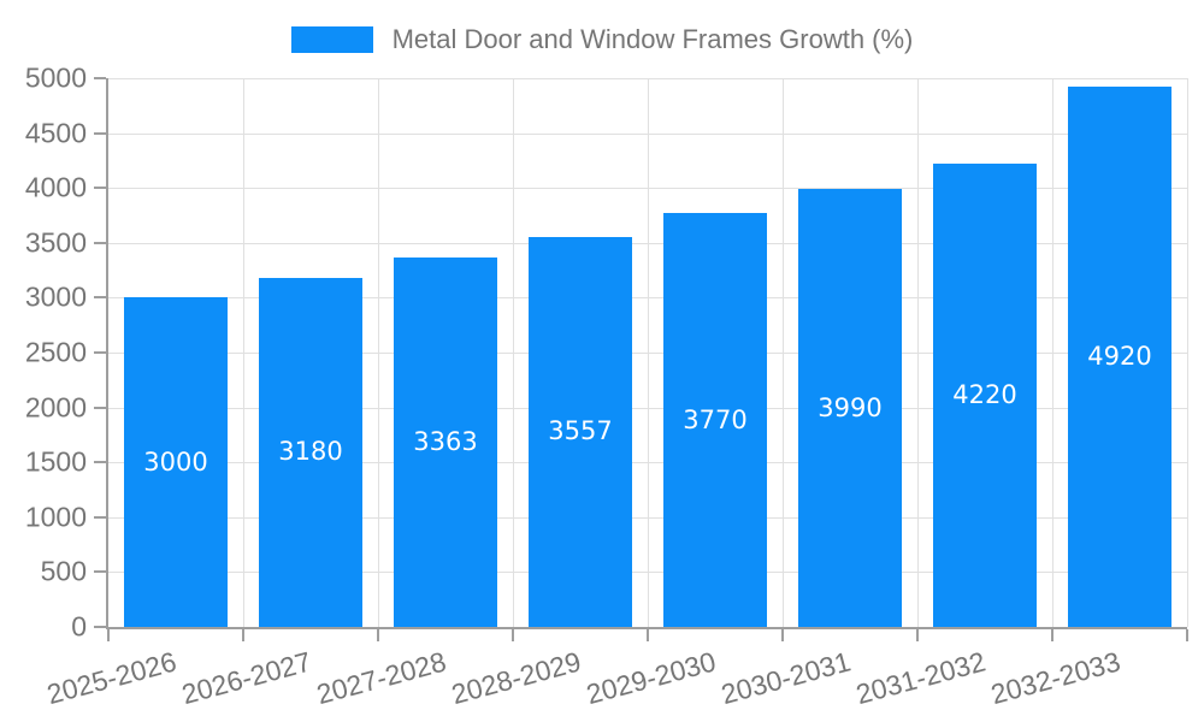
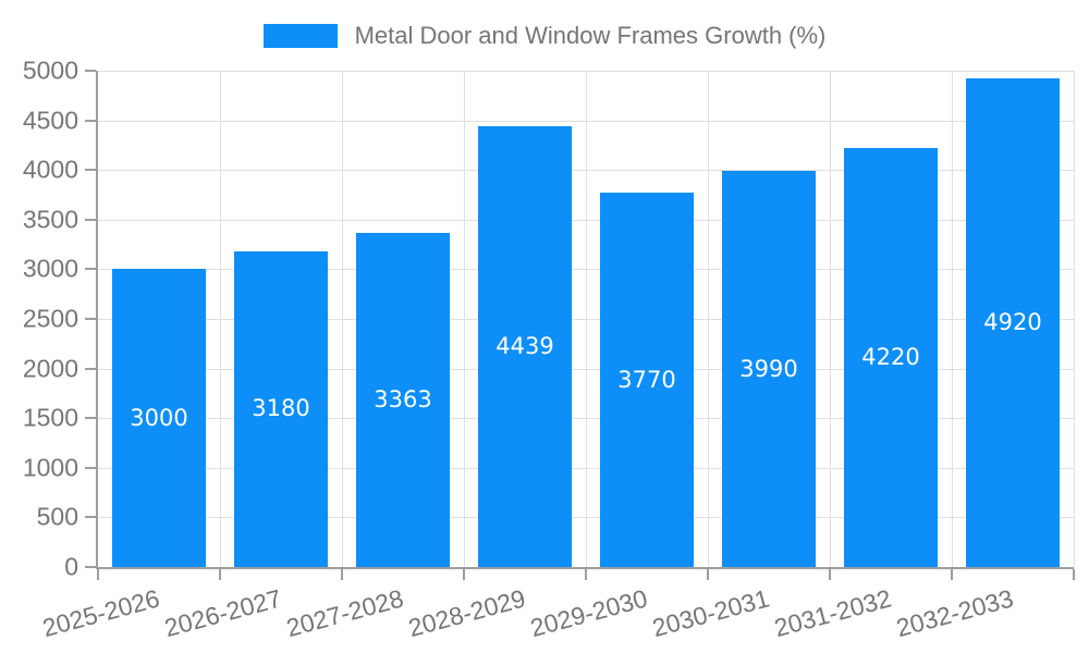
2028-2029: 3557 -> 4439
